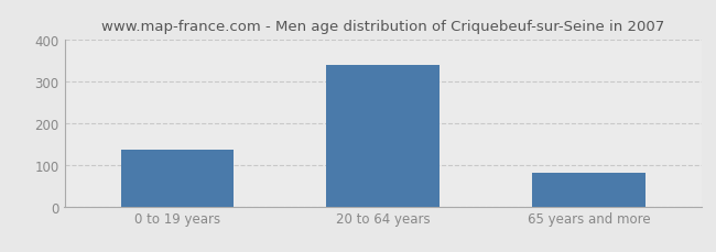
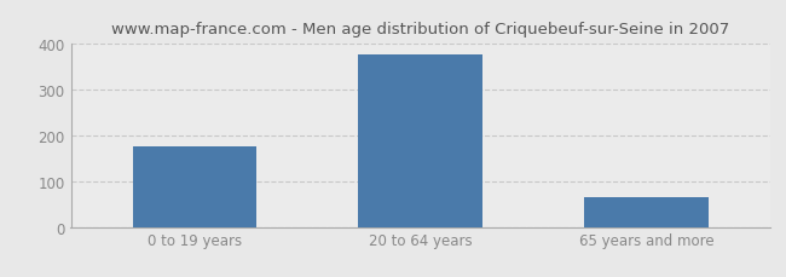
0 to 19 years: 135 -> 175
20 to 64 years: 340 -> 375
65 years and more: 80 -> 65
